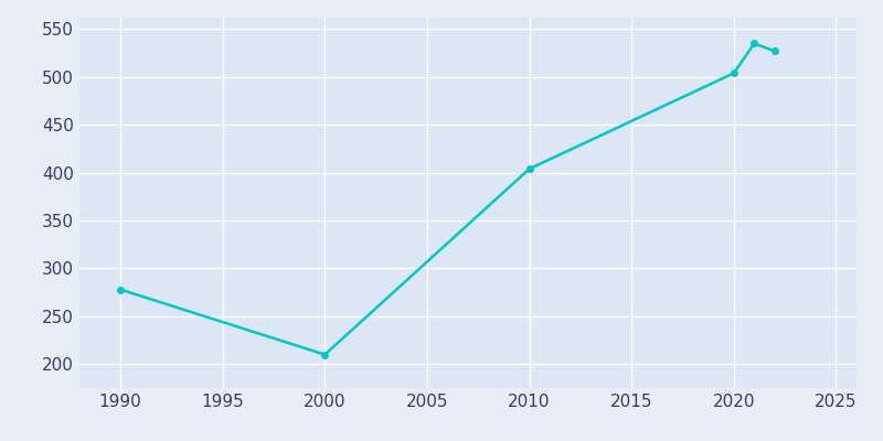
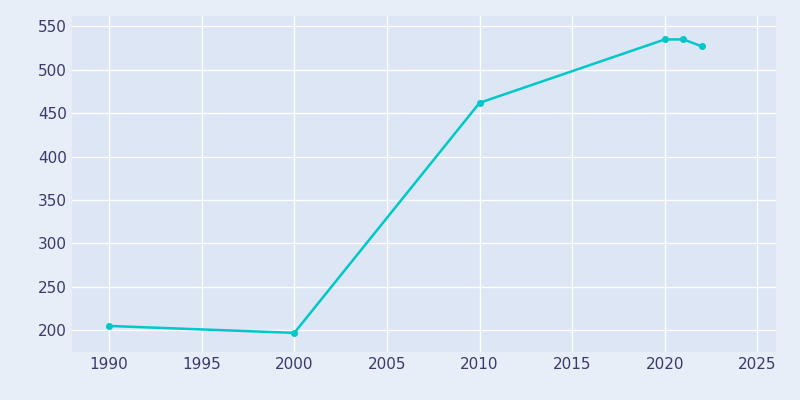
1990: 278 -> 205
2000: 210 -> 197
2010: 404 -> 462
2020: 504 -> 535
